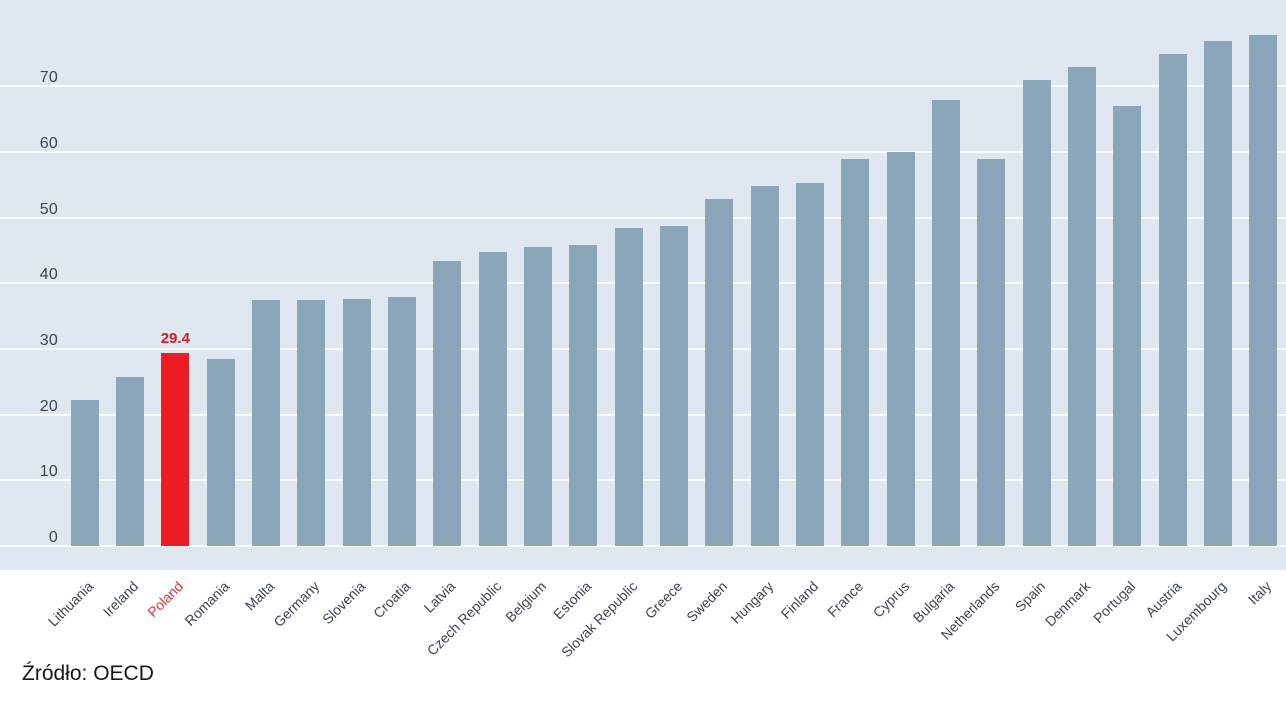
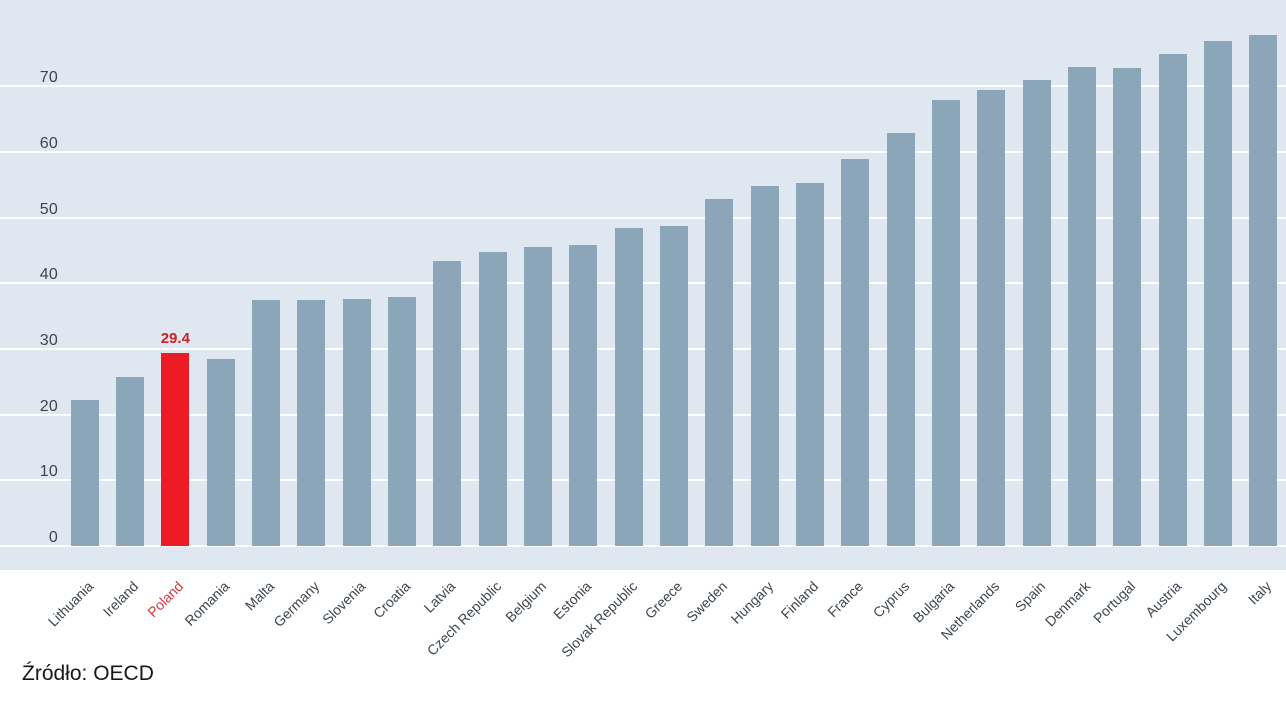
Cyprus: 60 -> 63
Netherlands: 59 -> 70
Portugal: 67 -> 73
